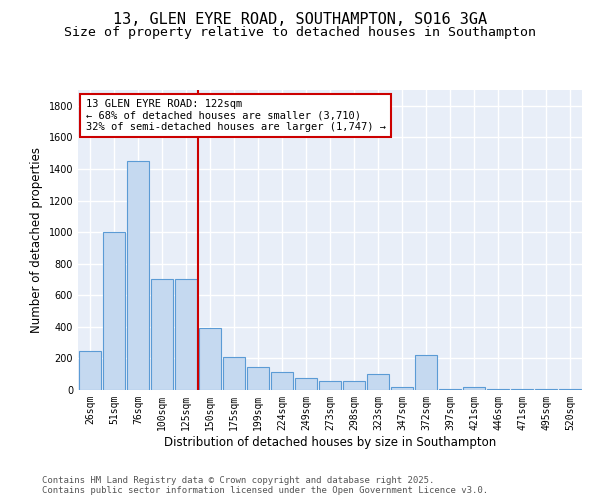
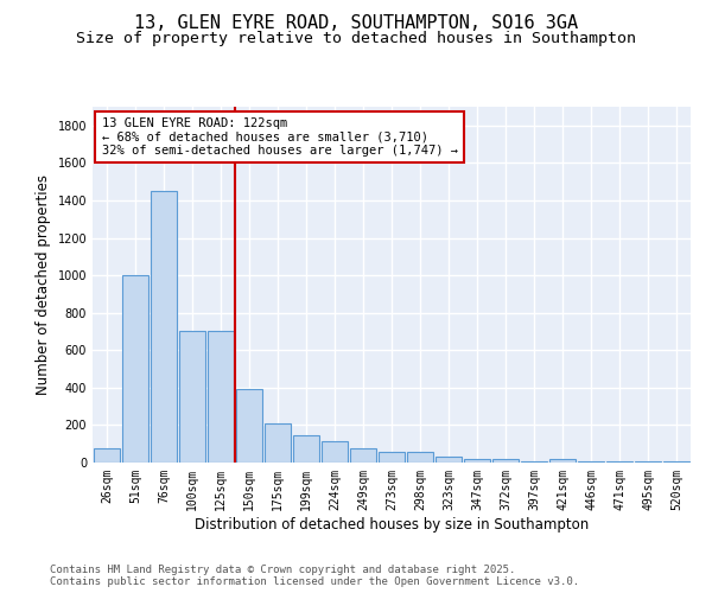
26sqm: 250 -> 80
323sqm: 100 -> 30
372sqm: 220 -> 20
